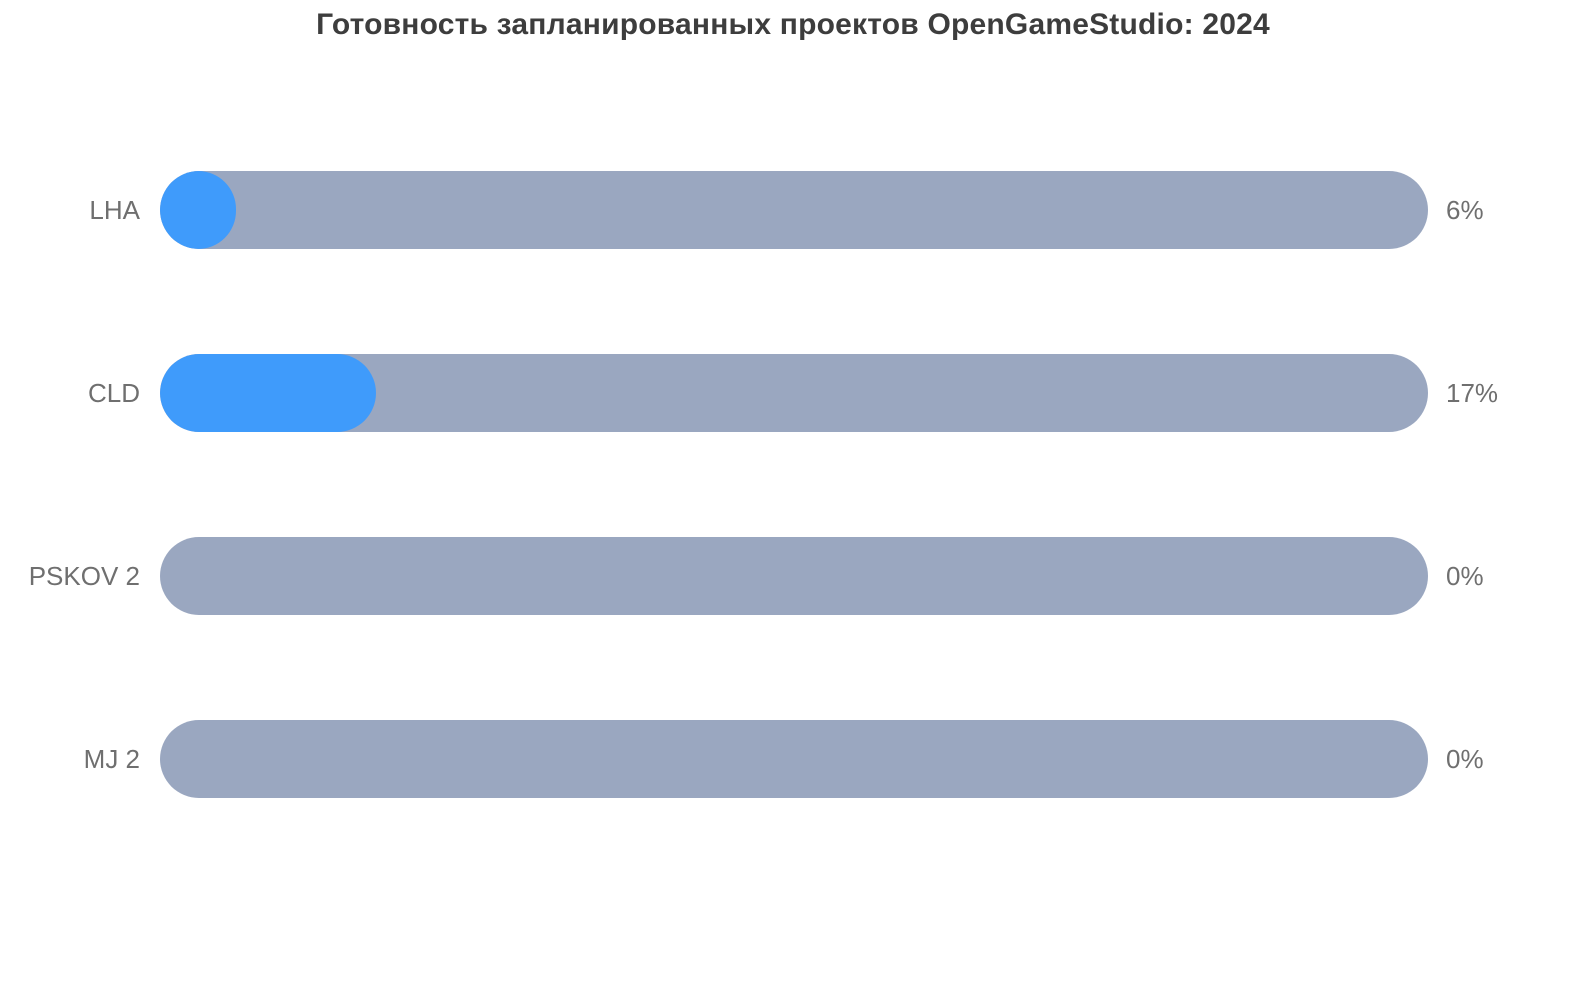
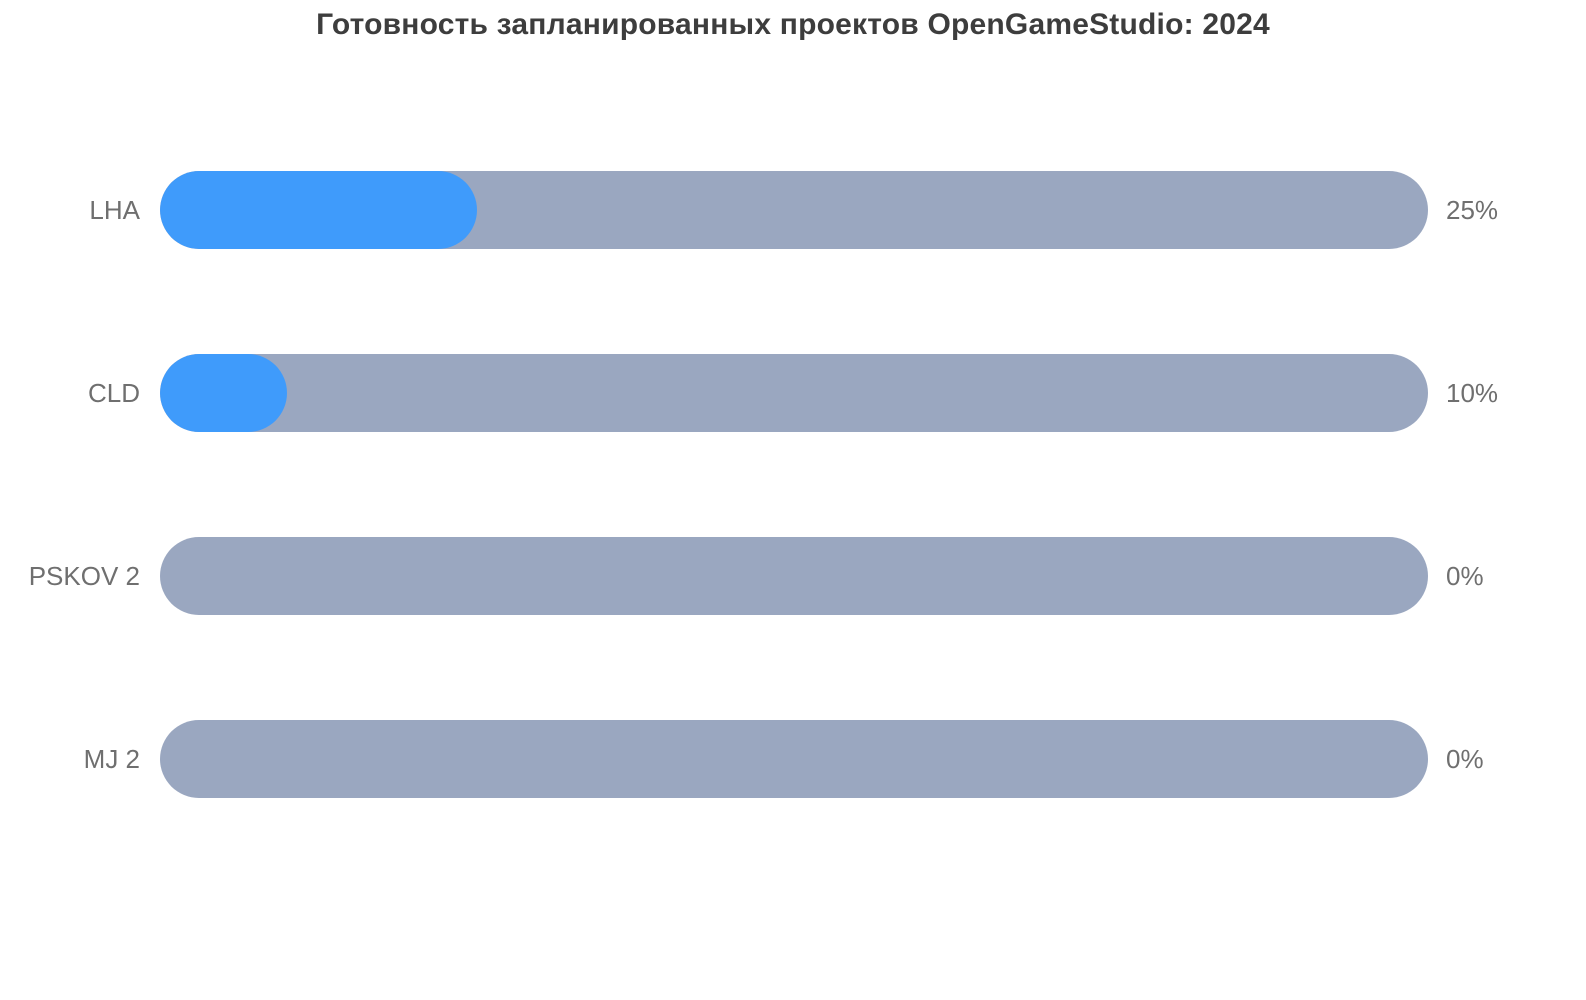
LHA: 6% -> 25%
CLD: 17% -> 10%
